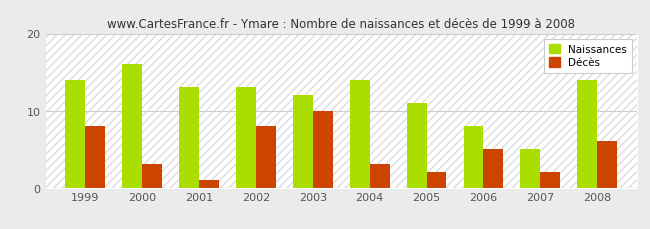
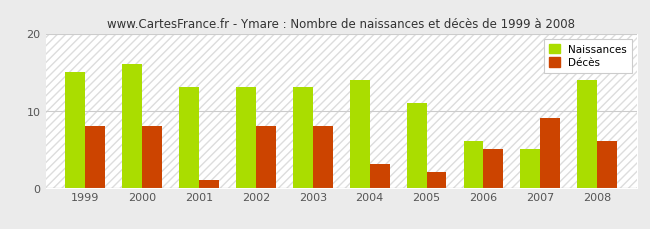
Naissances/1999: 14 -> 15
Décès/2000: 3 -> 8
Naissances/2003: 12 -> 13
Décès/2003: 10 -> 8
Naissances/2006: 8 -> 6
Décès/2007: 2 -> 9
